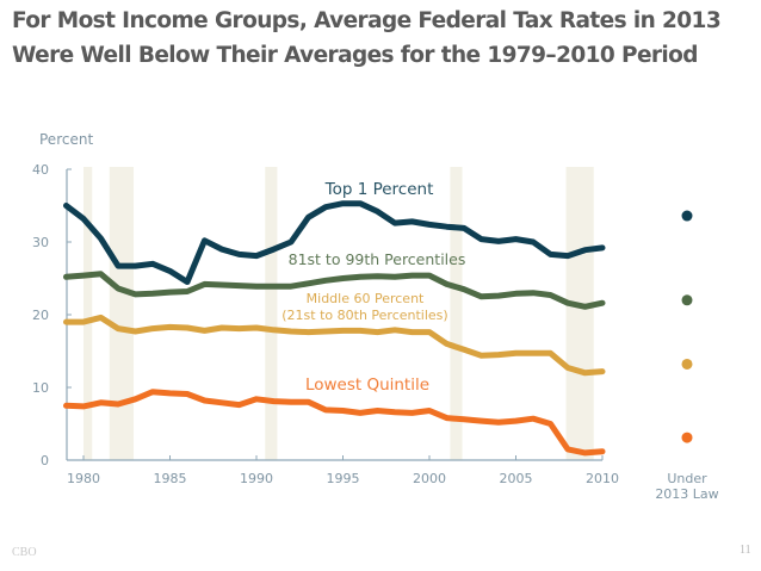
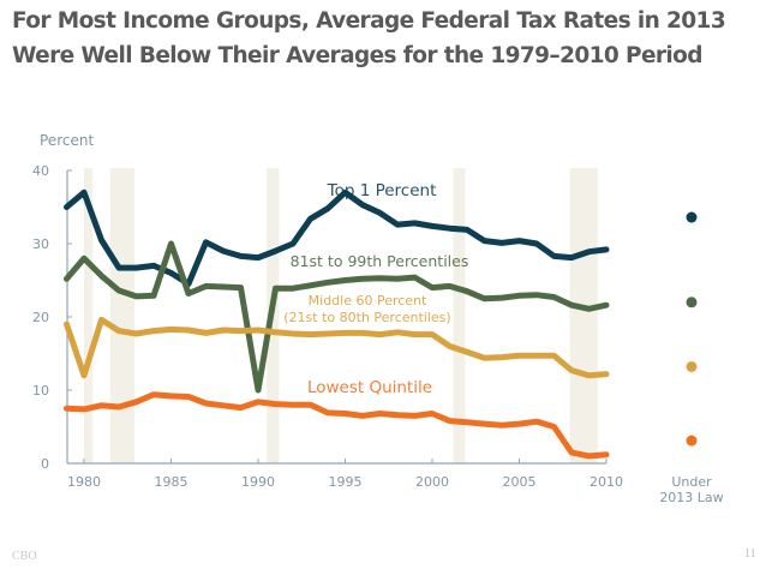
Top 1 Percent/1980: 33 -> 37
81st to 99th Percentiles/1980: 25 -> 28
Middle 60 Percent (21st to 80th Percentiles)/1980: 19 -> 12
81st to 99th Percentiles/1985: 23 -> 30
81st to 99th Percentiles/1990: 24 -> 10
Top 1 Percent/1995: 35 -> 37
81st to 99th Percentiles/2000: 25 -> 24
